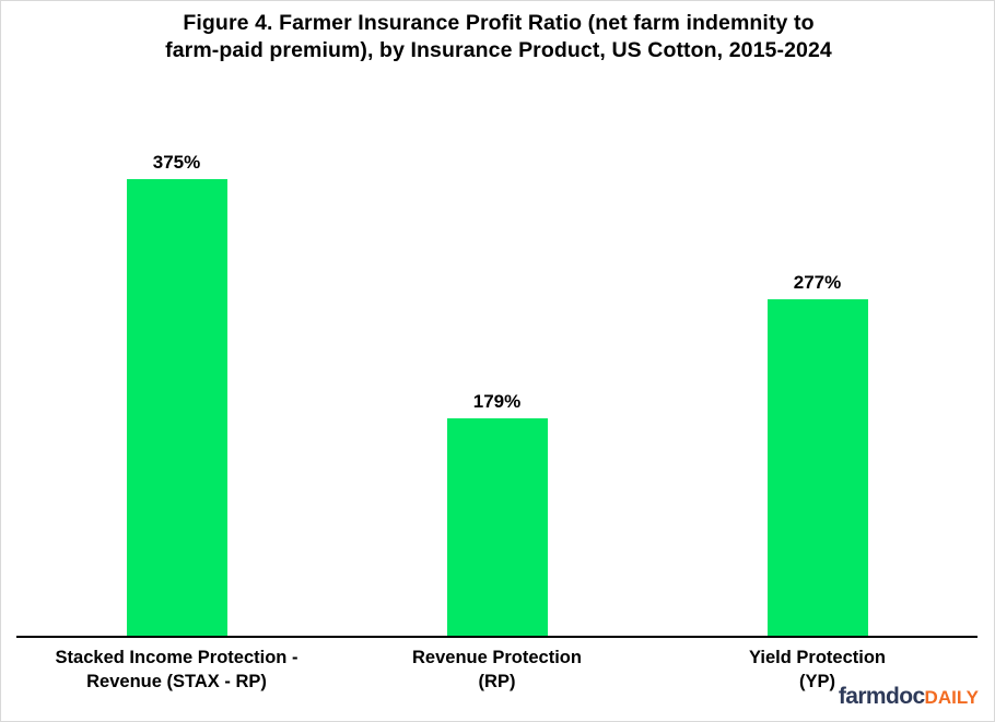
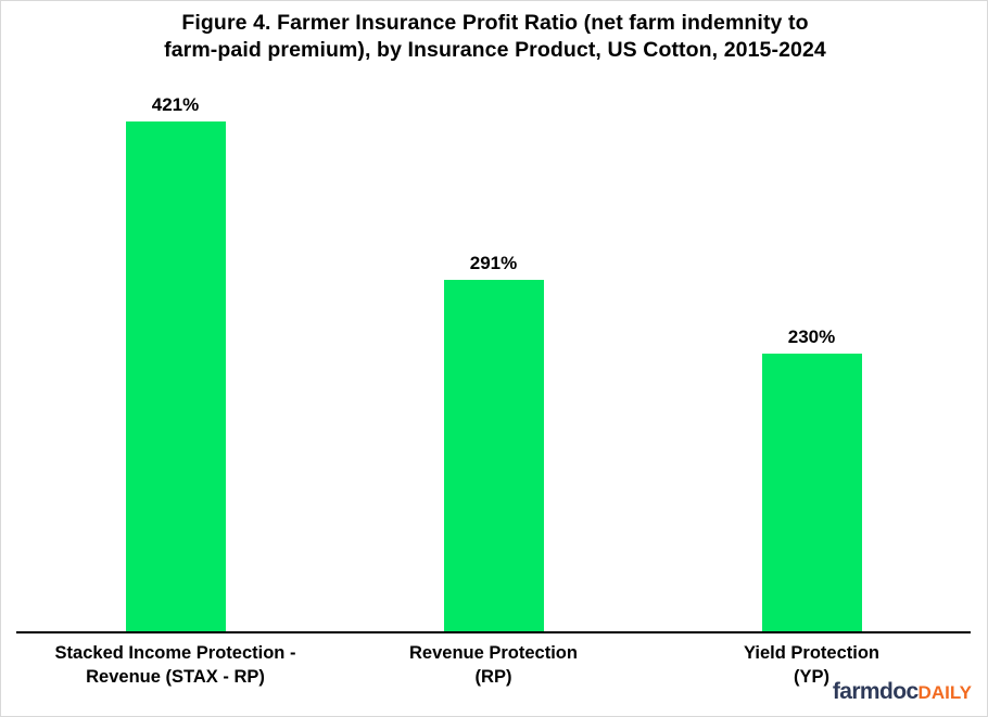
Stacked Income Protection - Revenue (STAX - RP): 375% -> 421%
Revenue Protection (RP): 179% -> 291%
Yield Protection (YP): 277% -> 230%
